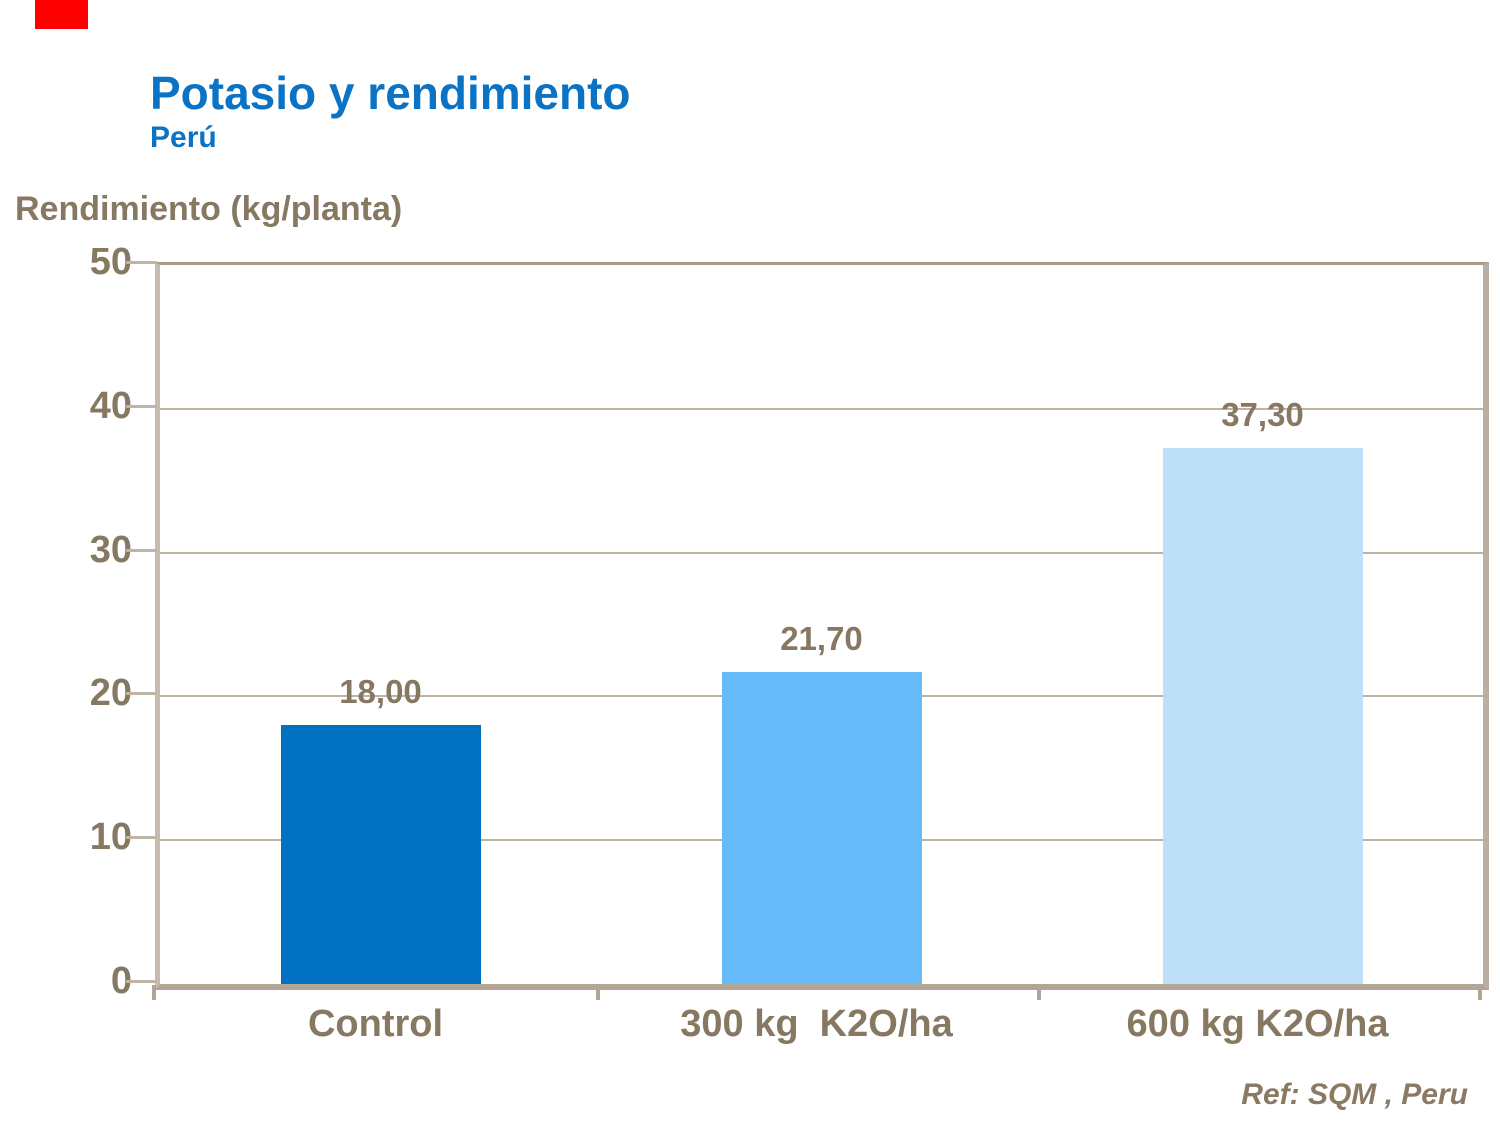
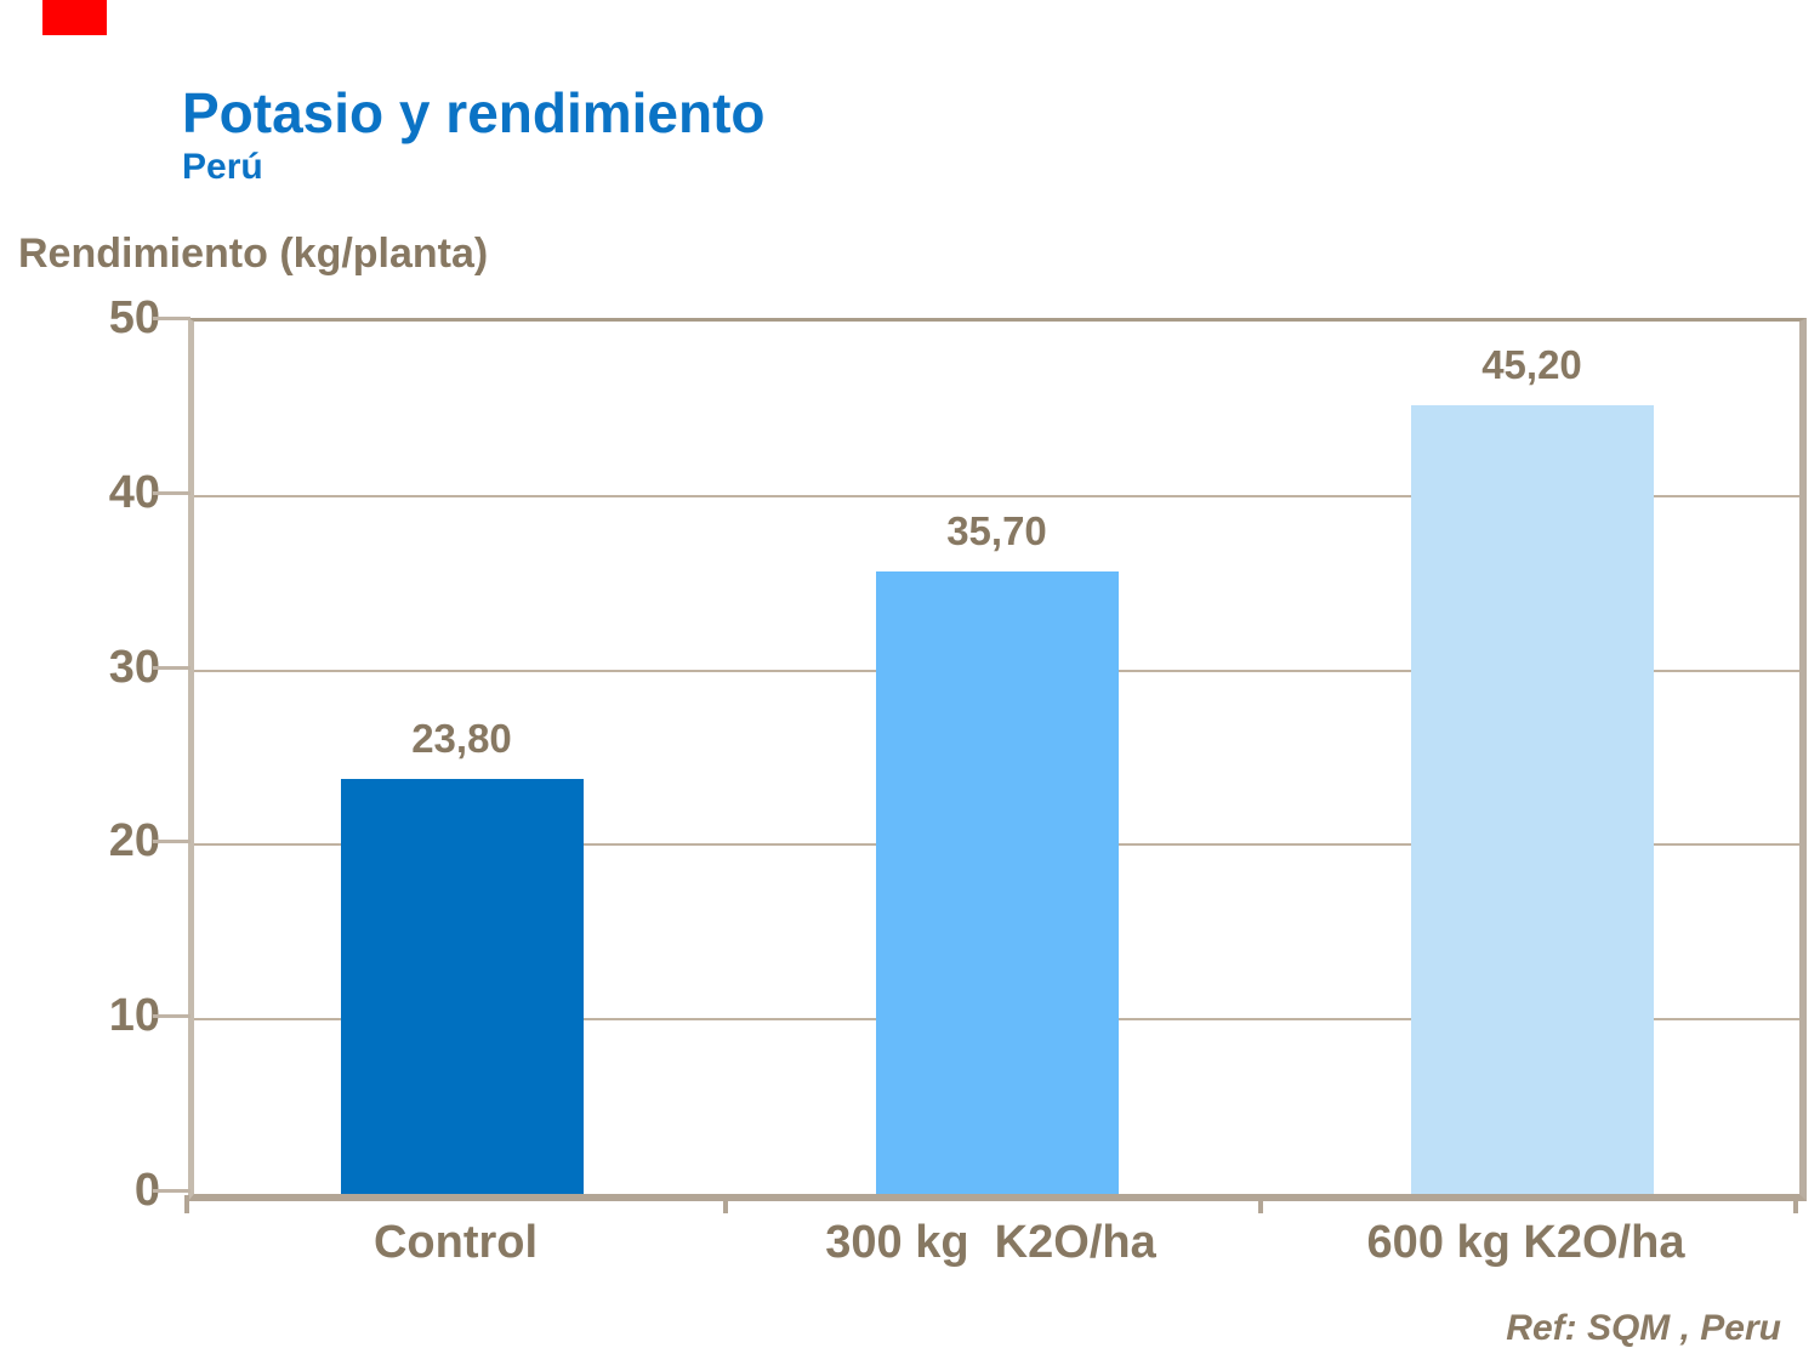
Control: 18,00 -> 23,80
300 kg K2O/ha: 21,70 -> 35,70
600 kg K2O/ha: 37,30 -> 45,20
